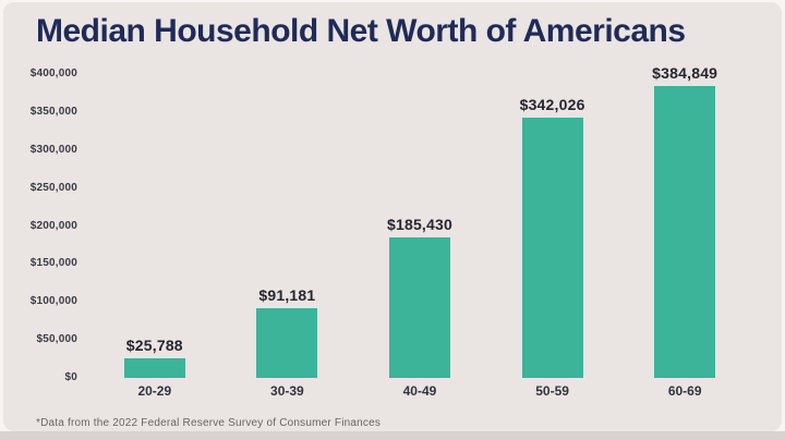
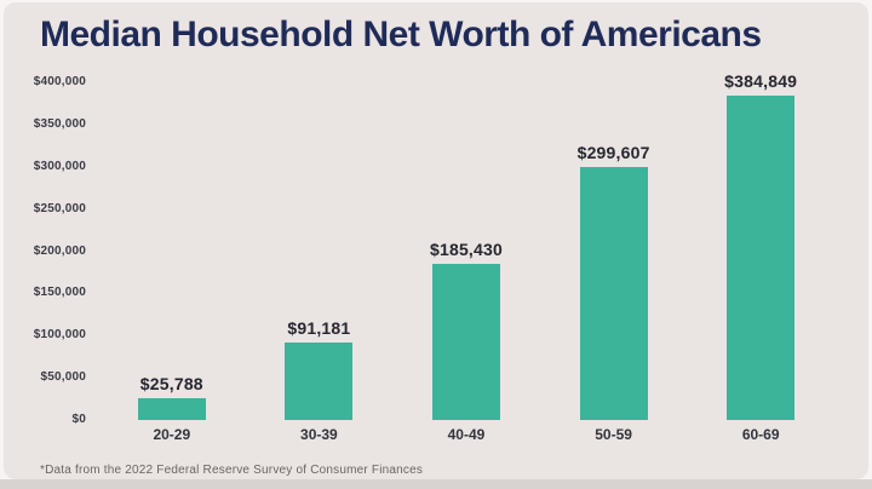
50-59: $342,026 -> $299,607
